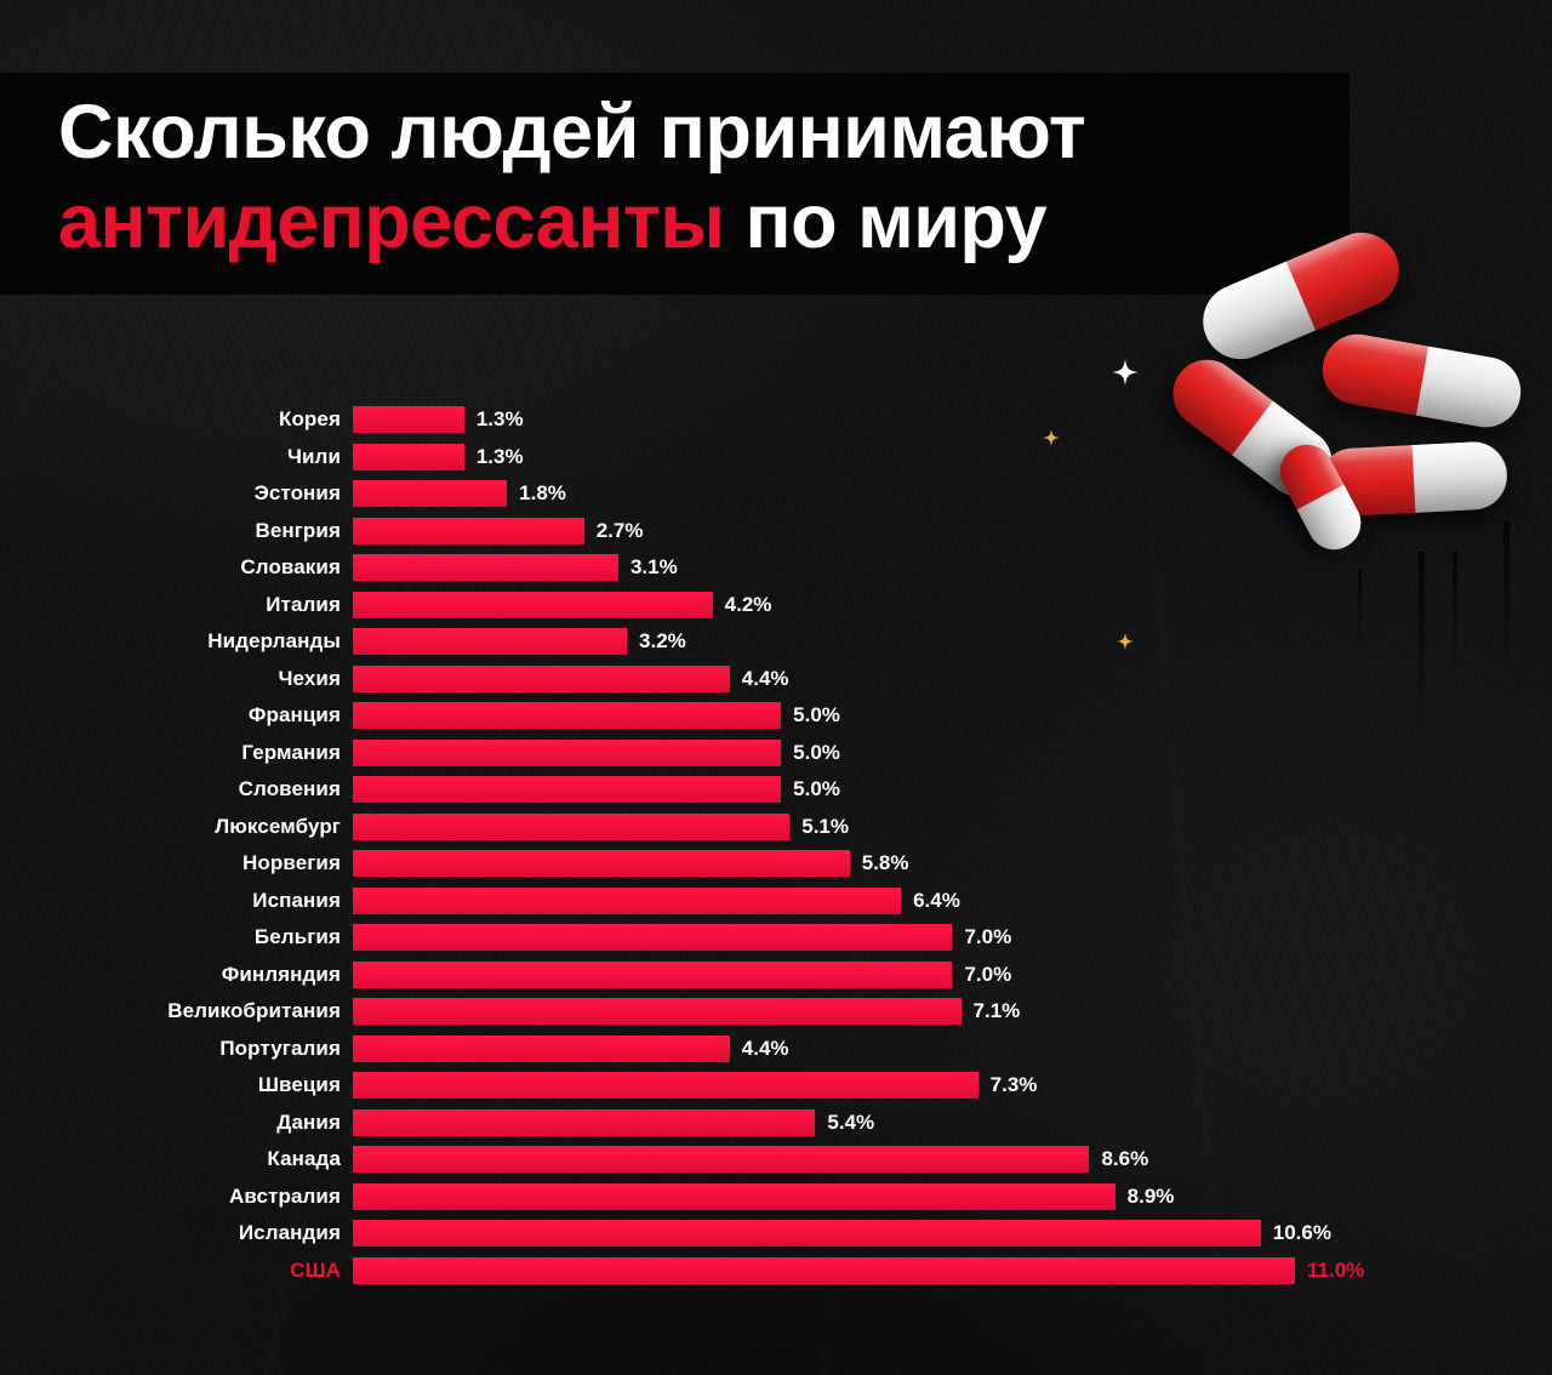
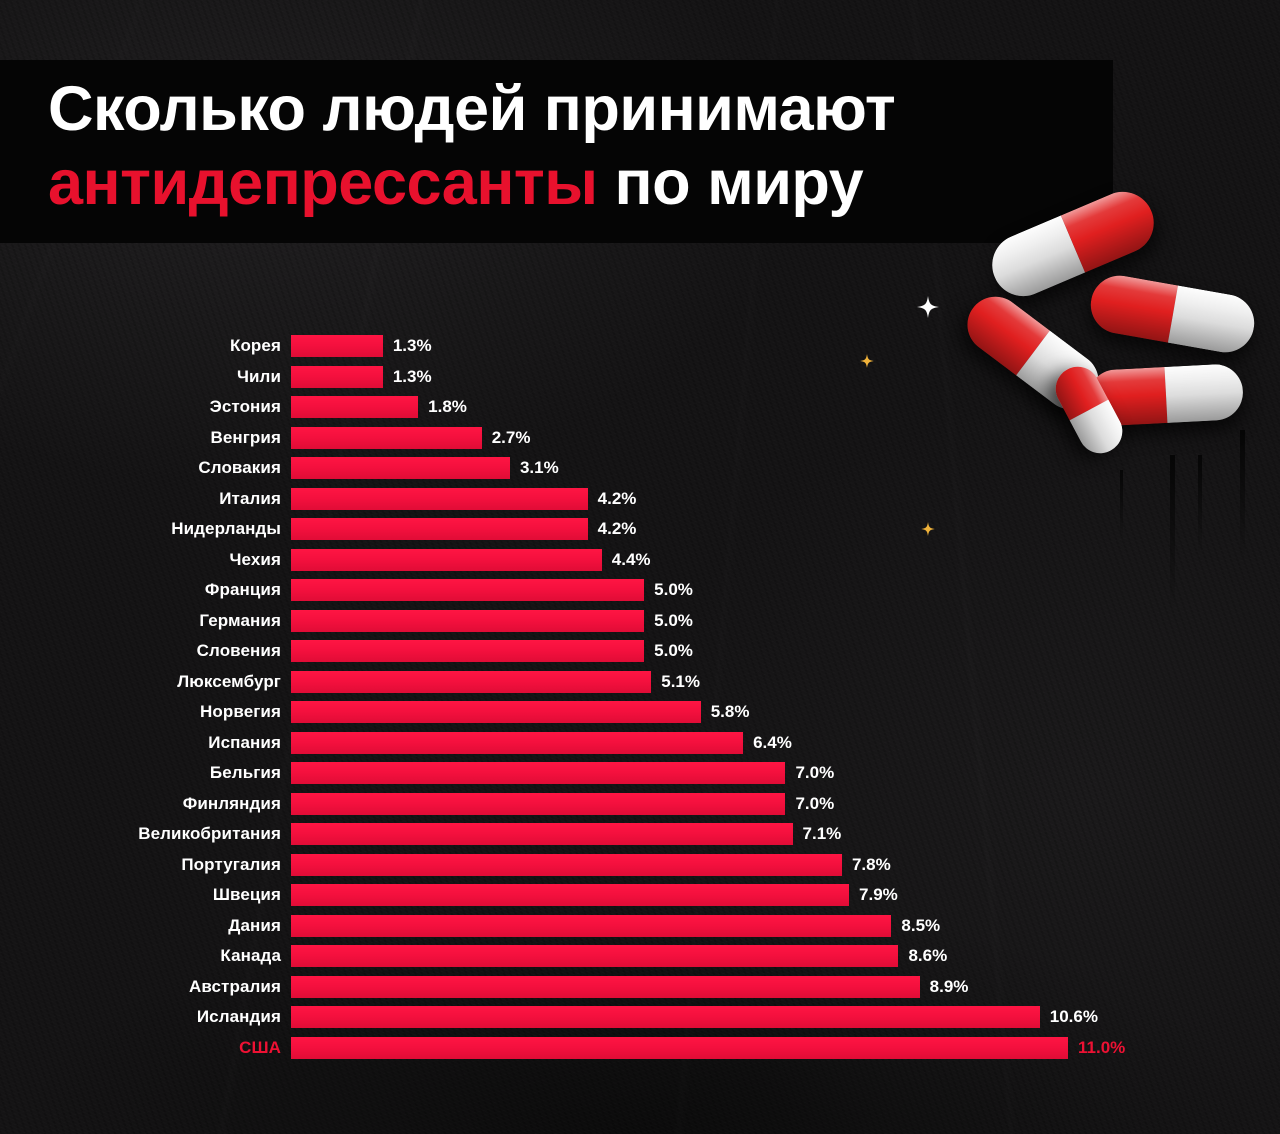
Нидерланды: 3.2% -> 4.2%
Португалия: 4.4% -> 7.8%
Швеция: 7.3% -> 7.9%
Дания: 5.4% -> 8.5%
